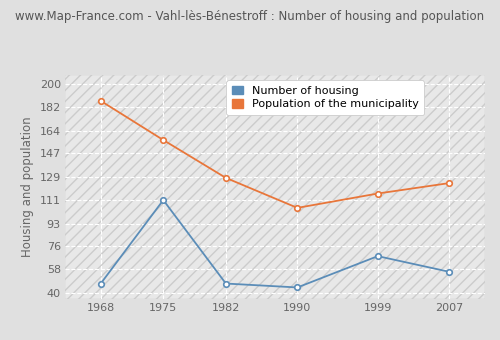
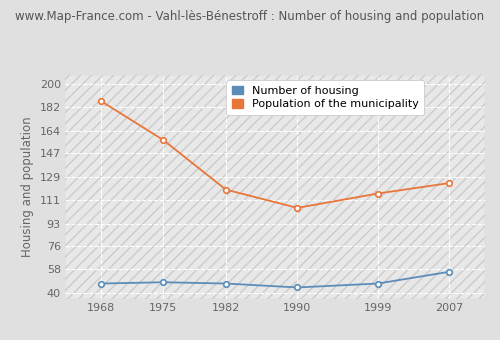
Number of housing/1975: 111 -> 48
Population of the municipality/1982: 128 -> 119
Number of housing/1999: 68 -> 47
